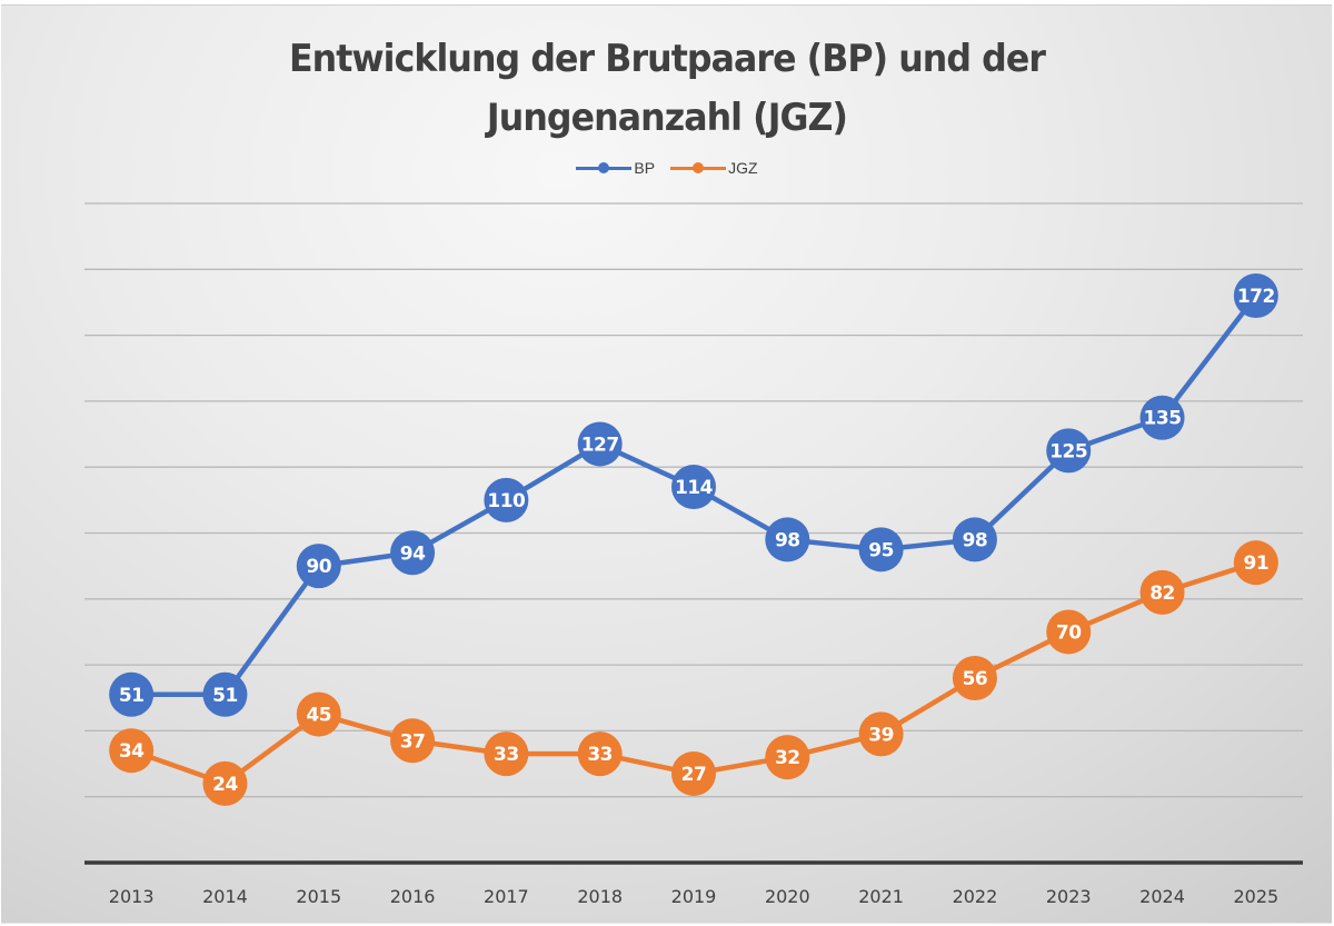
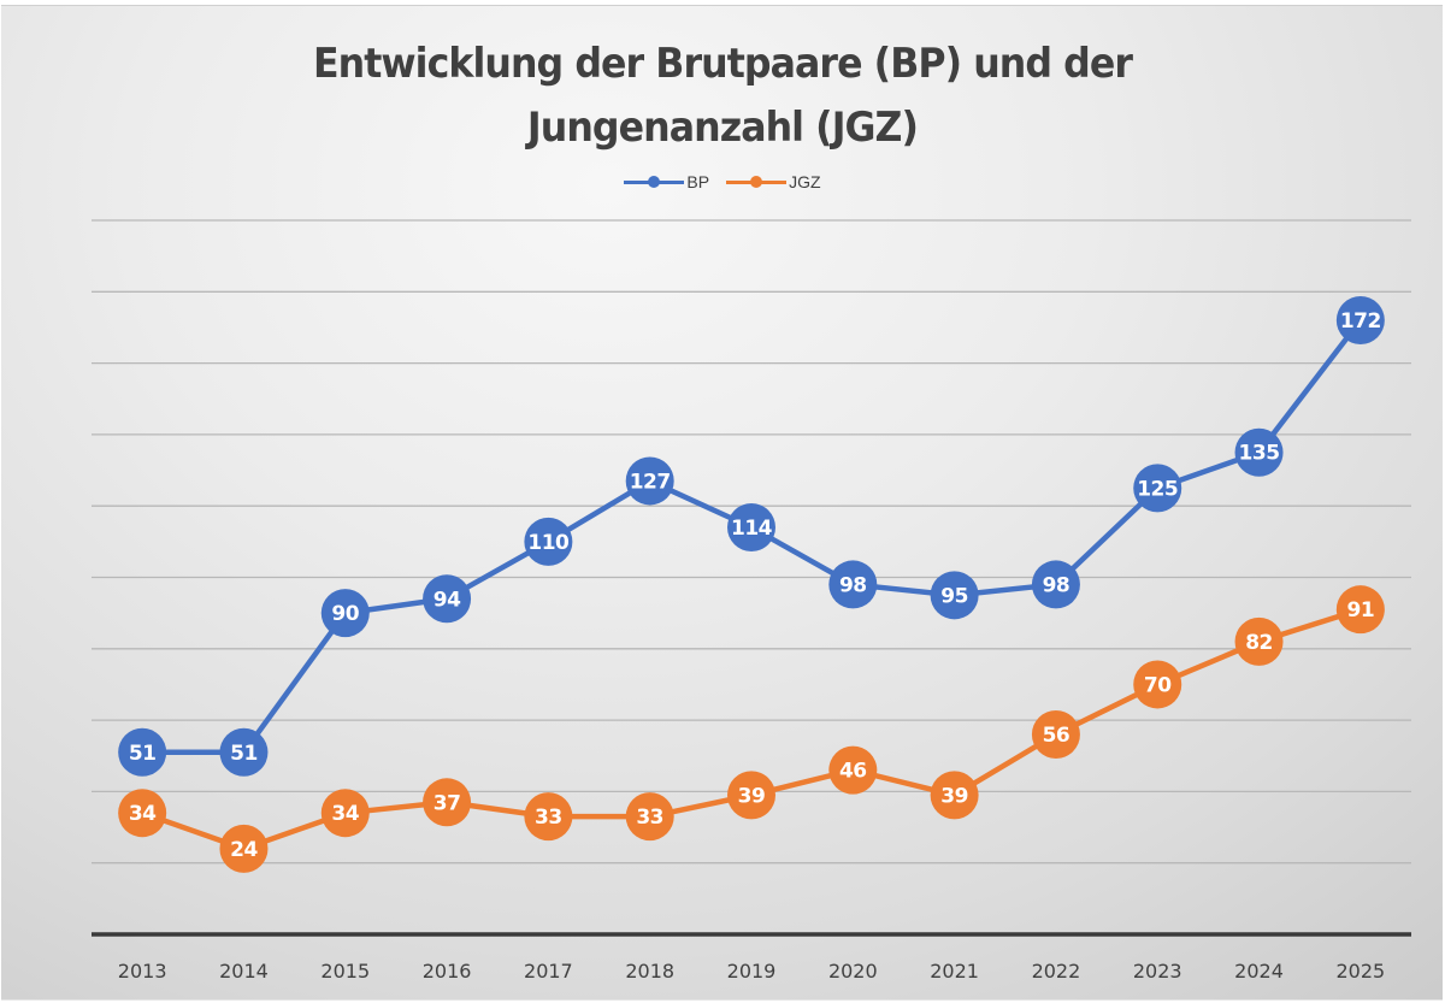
JGZ/2015: 45 -> 34
JGZ/2019: 27 -> 39
JGZ/2020: 32 -> 46
